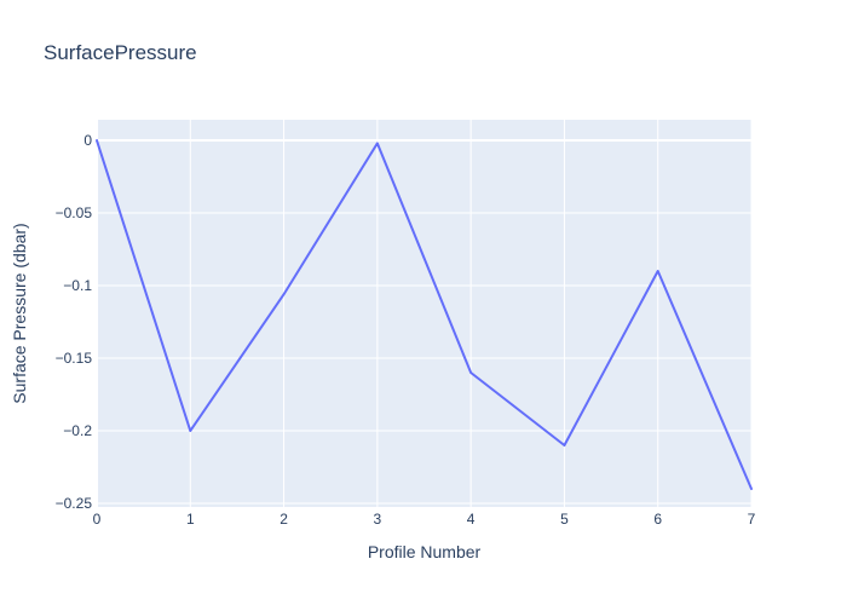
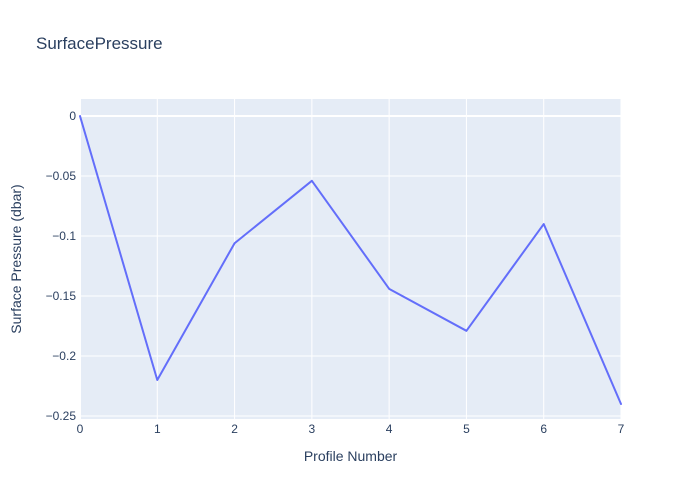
1: -0.200 -> -0.220
3: -0.002 -> -0.054
4: -0.160 -> -0.144
5: -0.210 -> -0.179
